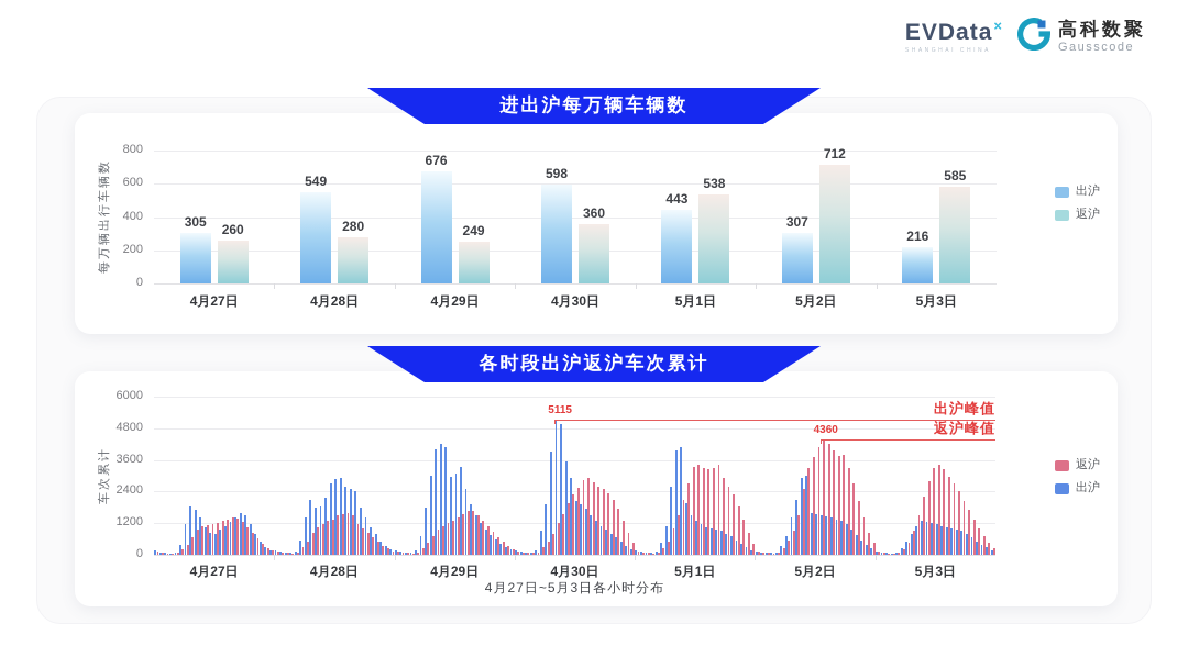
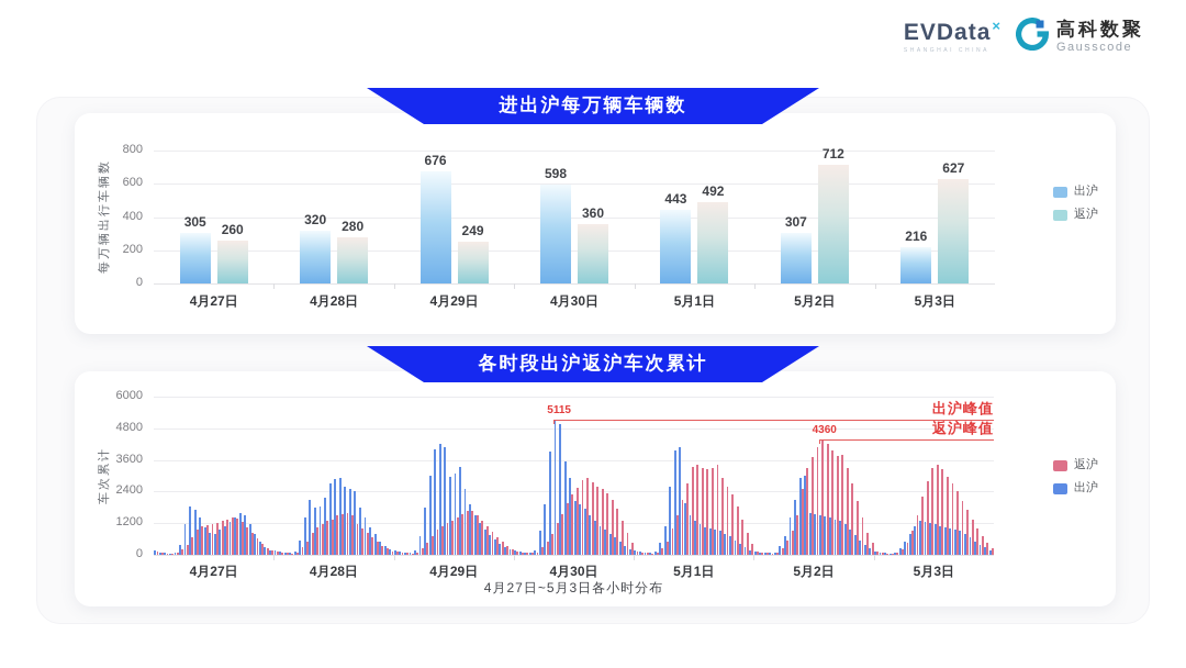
进出沪每万辆车辆数/出沪/4月28日: 549 -> 320
进出沪每万辆车辆数/返沪/5月1日: 538 -> 492
进出沪每万辆车辆数/返沪/5月3日: 585 -> 627
